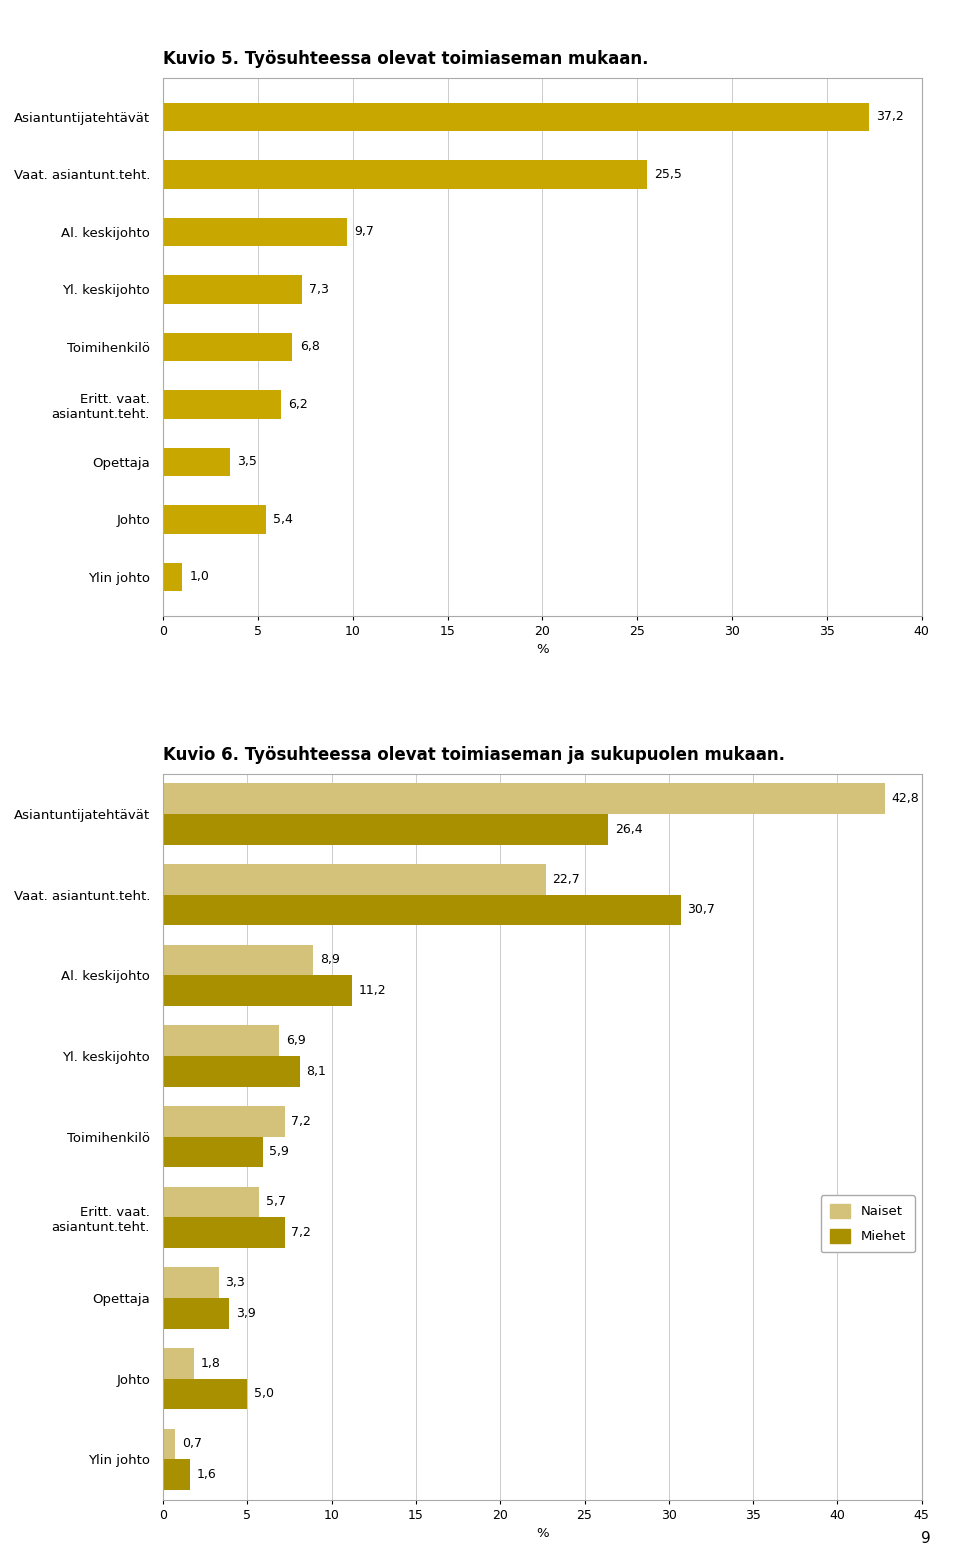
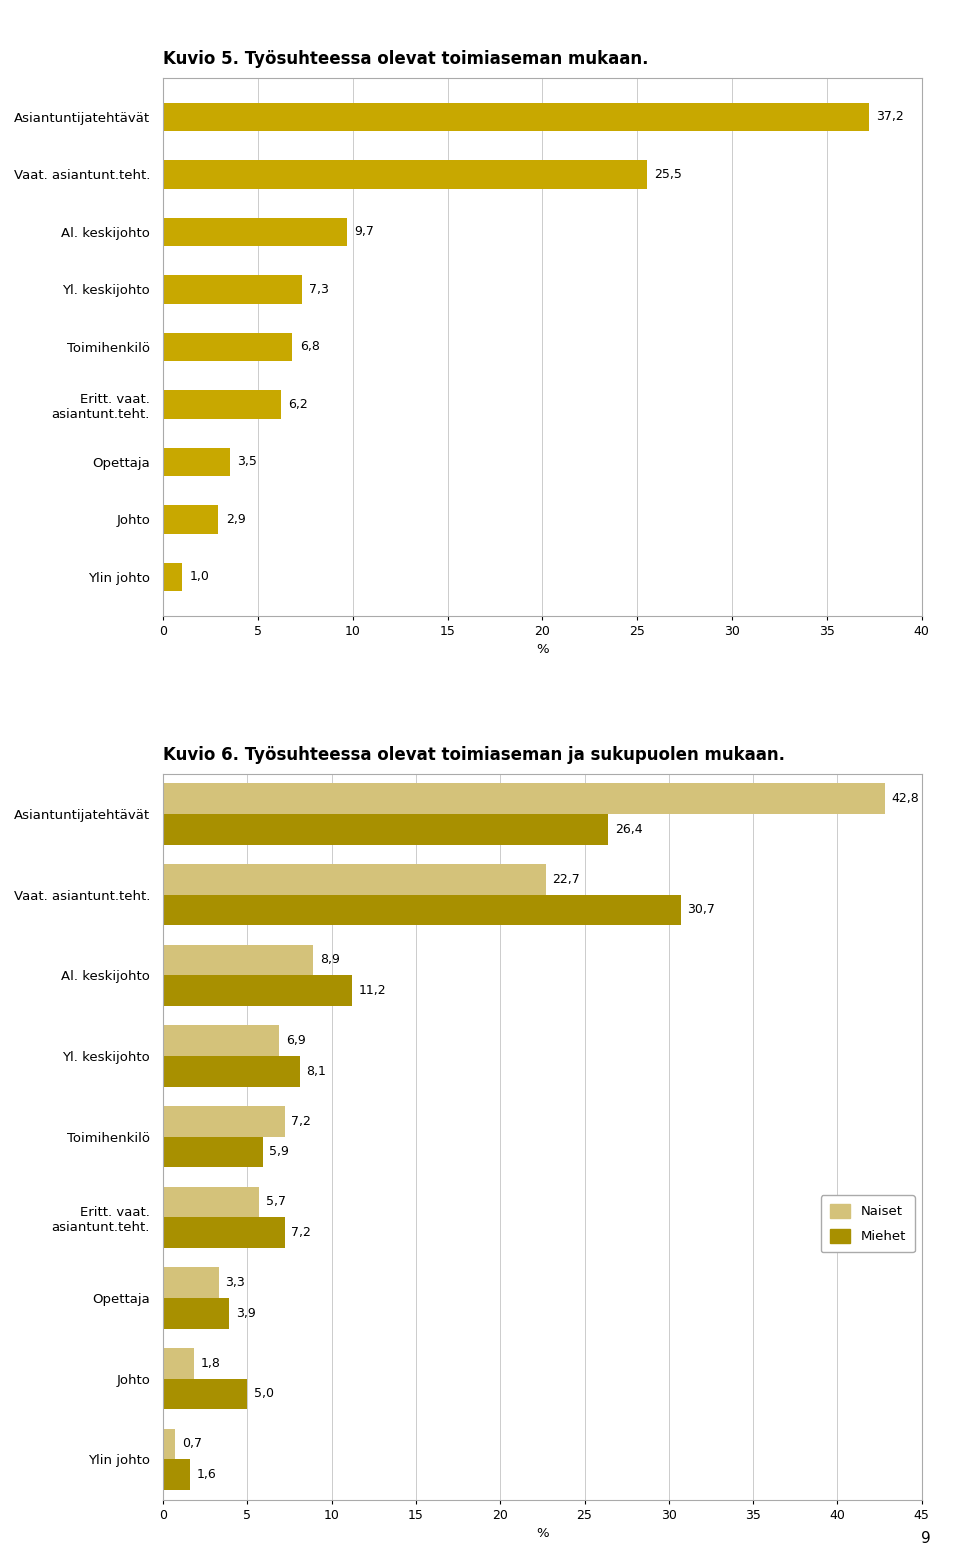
Kuvio 5. Työsuhteessa olevat toimiaseman mukaan./Johto: 5,4 -> 2,9
